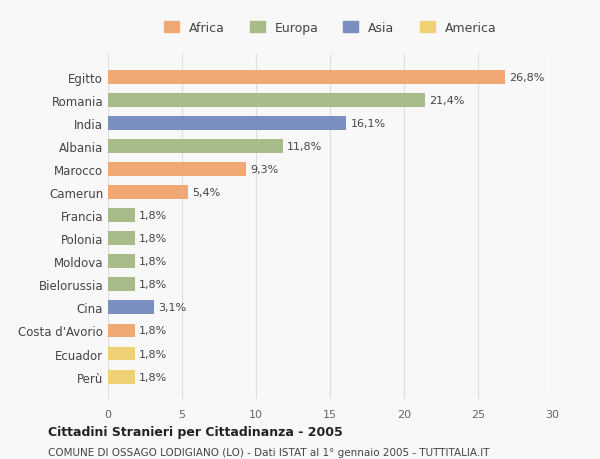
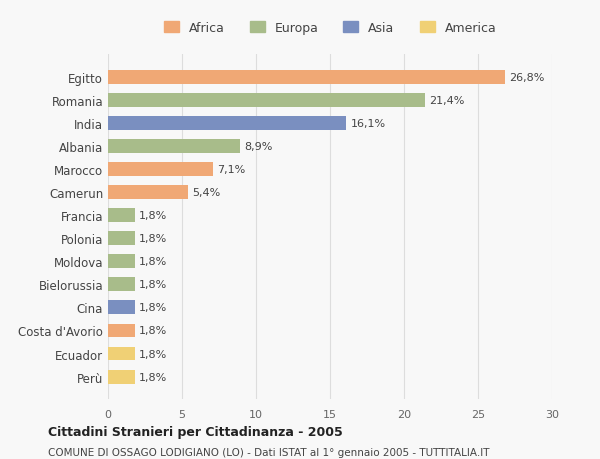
Albania: 11,8% -> 8,9%
Marocco: 9,3% -> 7,1%
Cina: 3,1% -> 1,8%
